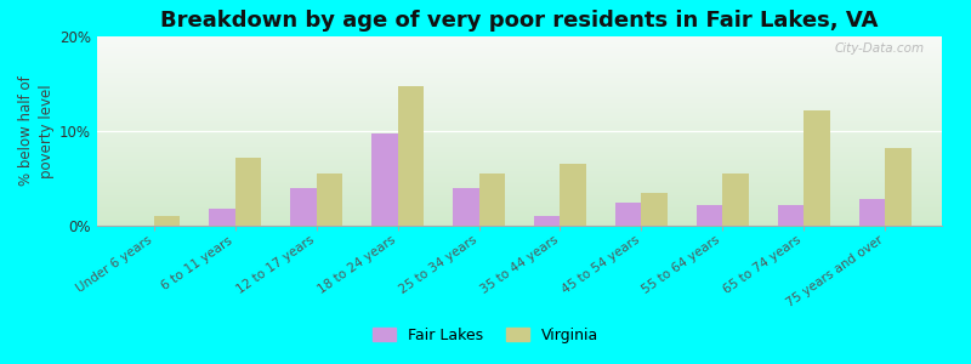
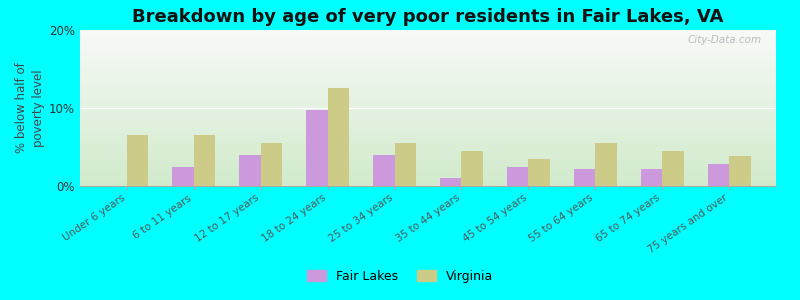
Virginia/Under 6 years: 1.0% -> 6.5%
Fair Lakes/6 to 11 years: 1.8% -> 2.5%
Virginia/6 to 11 years: 7.2% -> 6.5%
Virginia/18 to 24 years: 14.8% -> 12.5%
Virginia/35 to 44 years: 6.6% -> 4.5%
Virginia/65 to 74 years: 12.2% -> 4.5%
Virginia/75 years and over: 8.2% -> 3.8%
